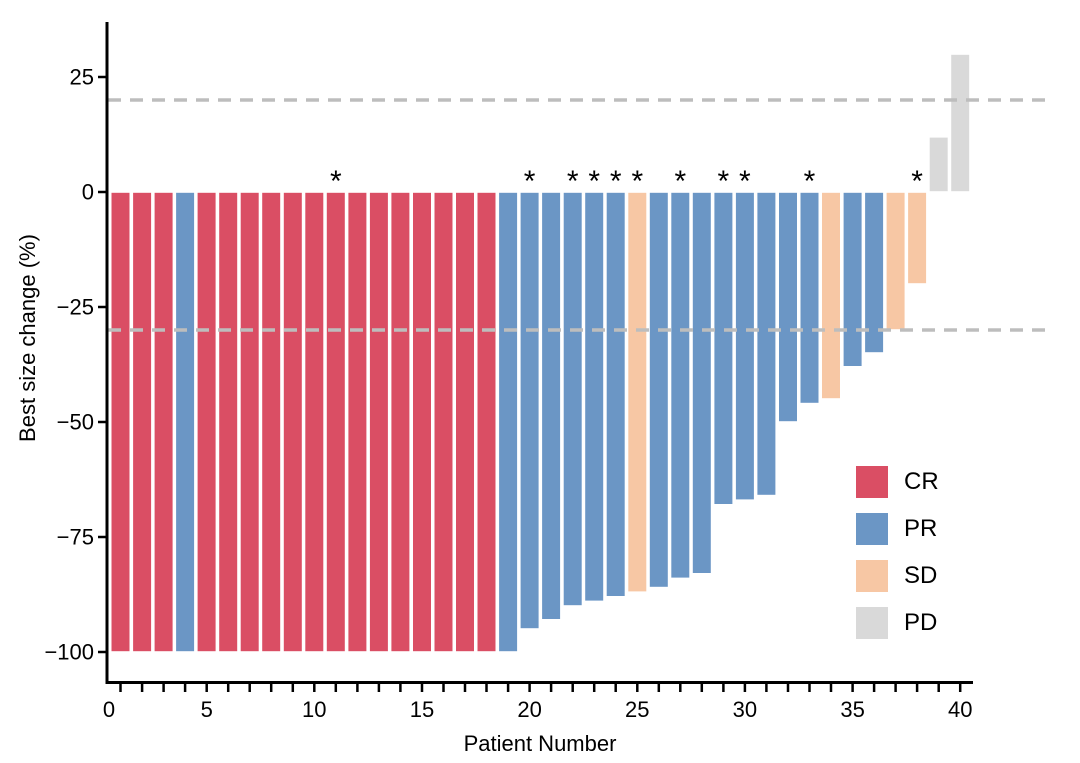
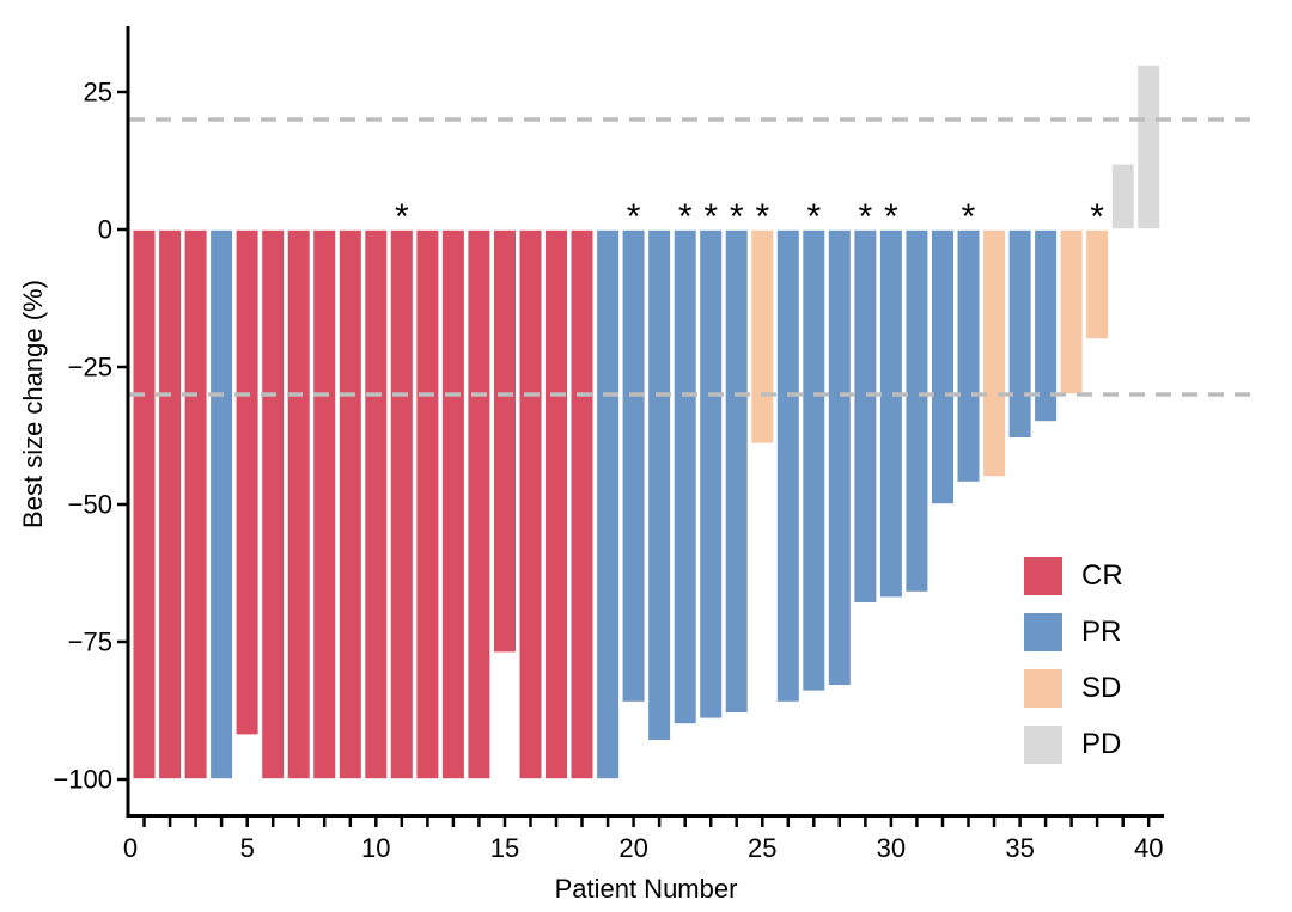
5: -100 -> -92
15: -100 -> -77
20: -95 -> -86
25: -87 -> -39
